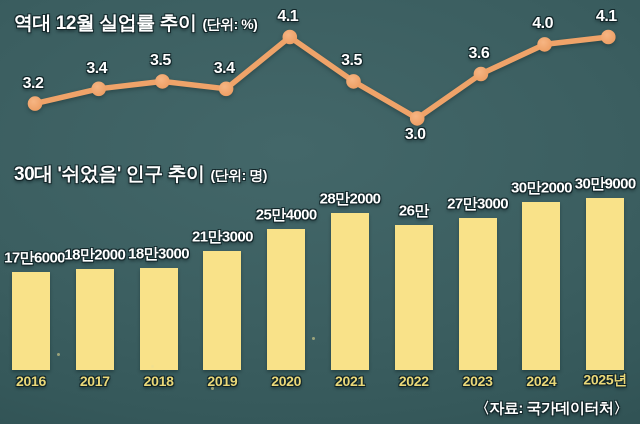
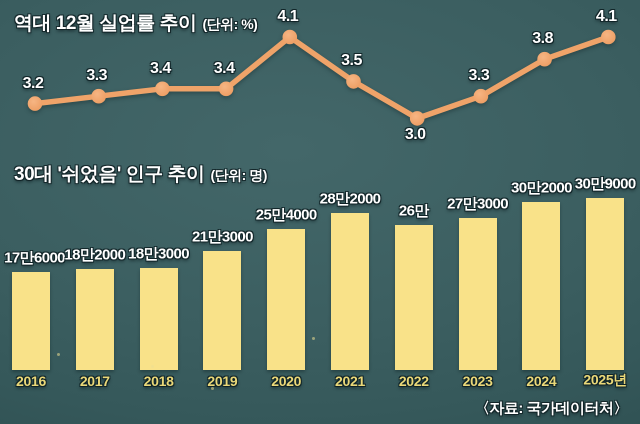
역대 12월 실업률 추이/2017: 3.4 -> 3.3
역대 12월 실업률 추이/2018: 3.5 -> 3.4
역대 12월 실업률 추이/2023: 3.6 -> 3.3
역대 12월 실업률 추이/2024: 4.0 -> 3.8
